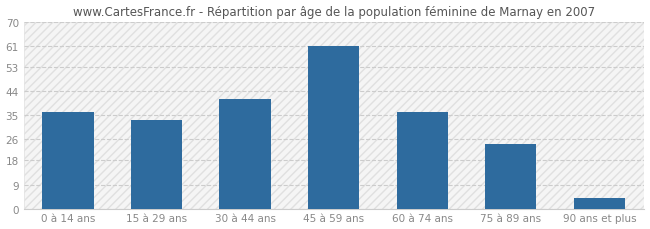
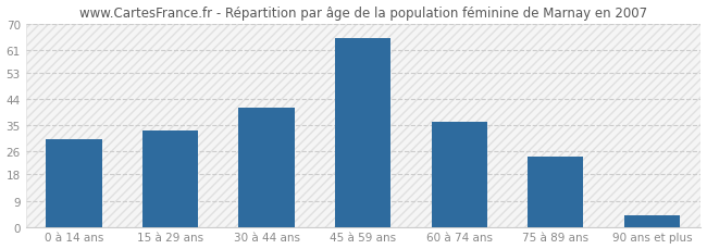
0 à 14 ans: 36 -> 30
45 à 59 ans: 61 -> 65
